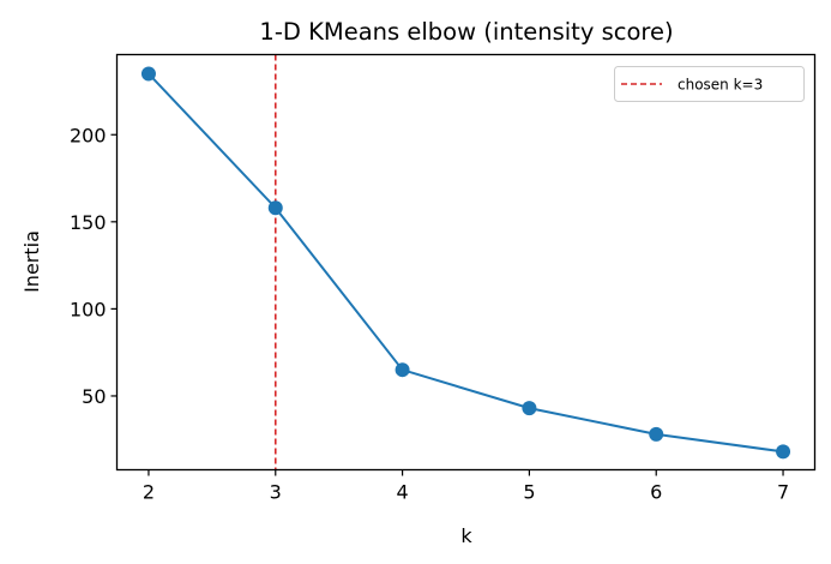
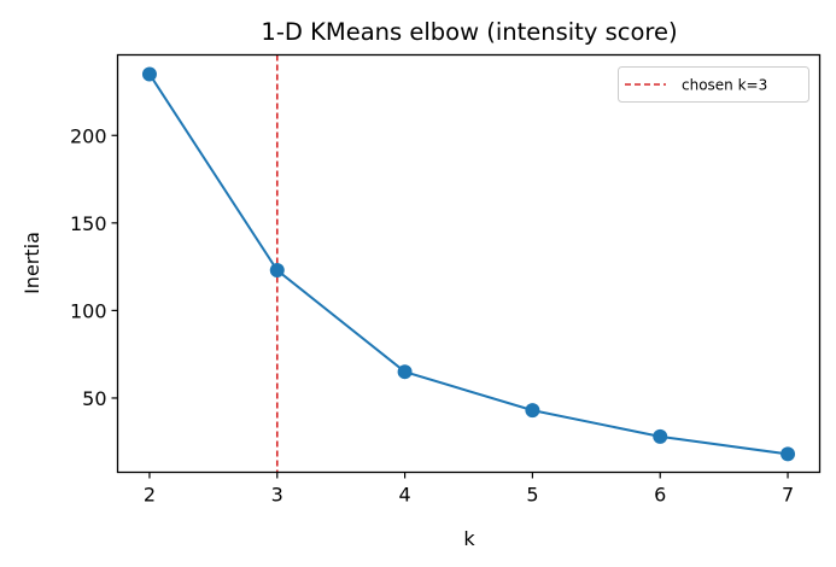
3: 158 -> 123
